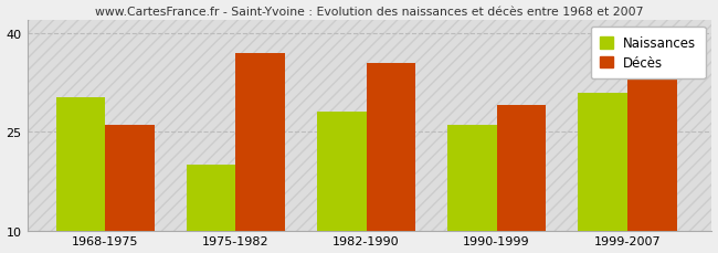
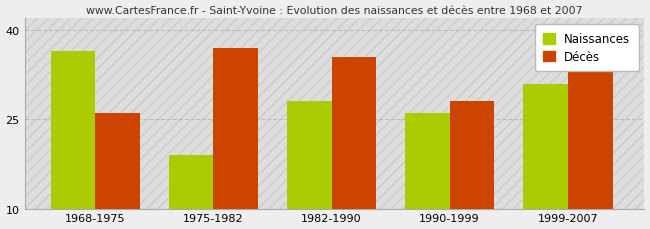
Naissances/1968-1975: 30.2 -> 36.5
Naissances/1975-1982: 20.0 -> 19.0
Décès/1990-1999: 29.0 -> 28.0
